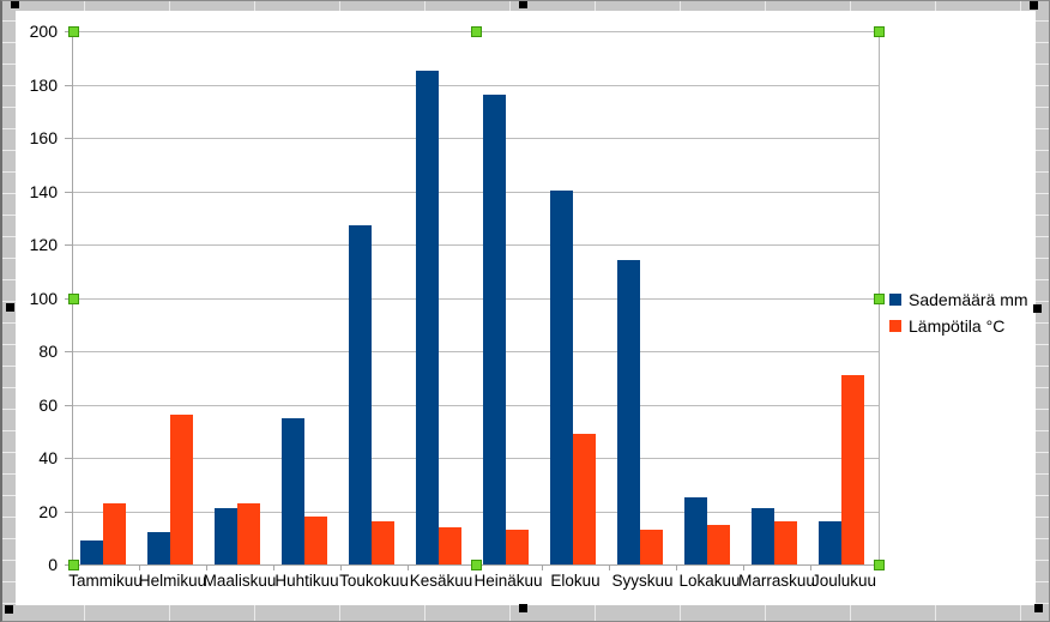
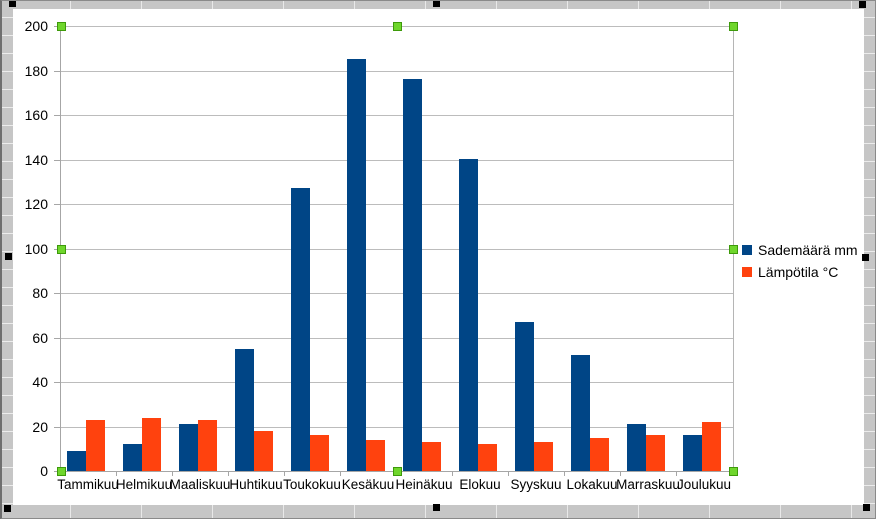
Lämpötila °C/Helmikuu: 56 -> 24
Lämpötila °C/Elokuu: 49 -> 12
Sademäärä mm/Syyskuu: 114 -> 67
Sademäärä mm/Lokakuu: 25 -> 52
Lämpötila °C/Joulukuu: 71 -> 22
